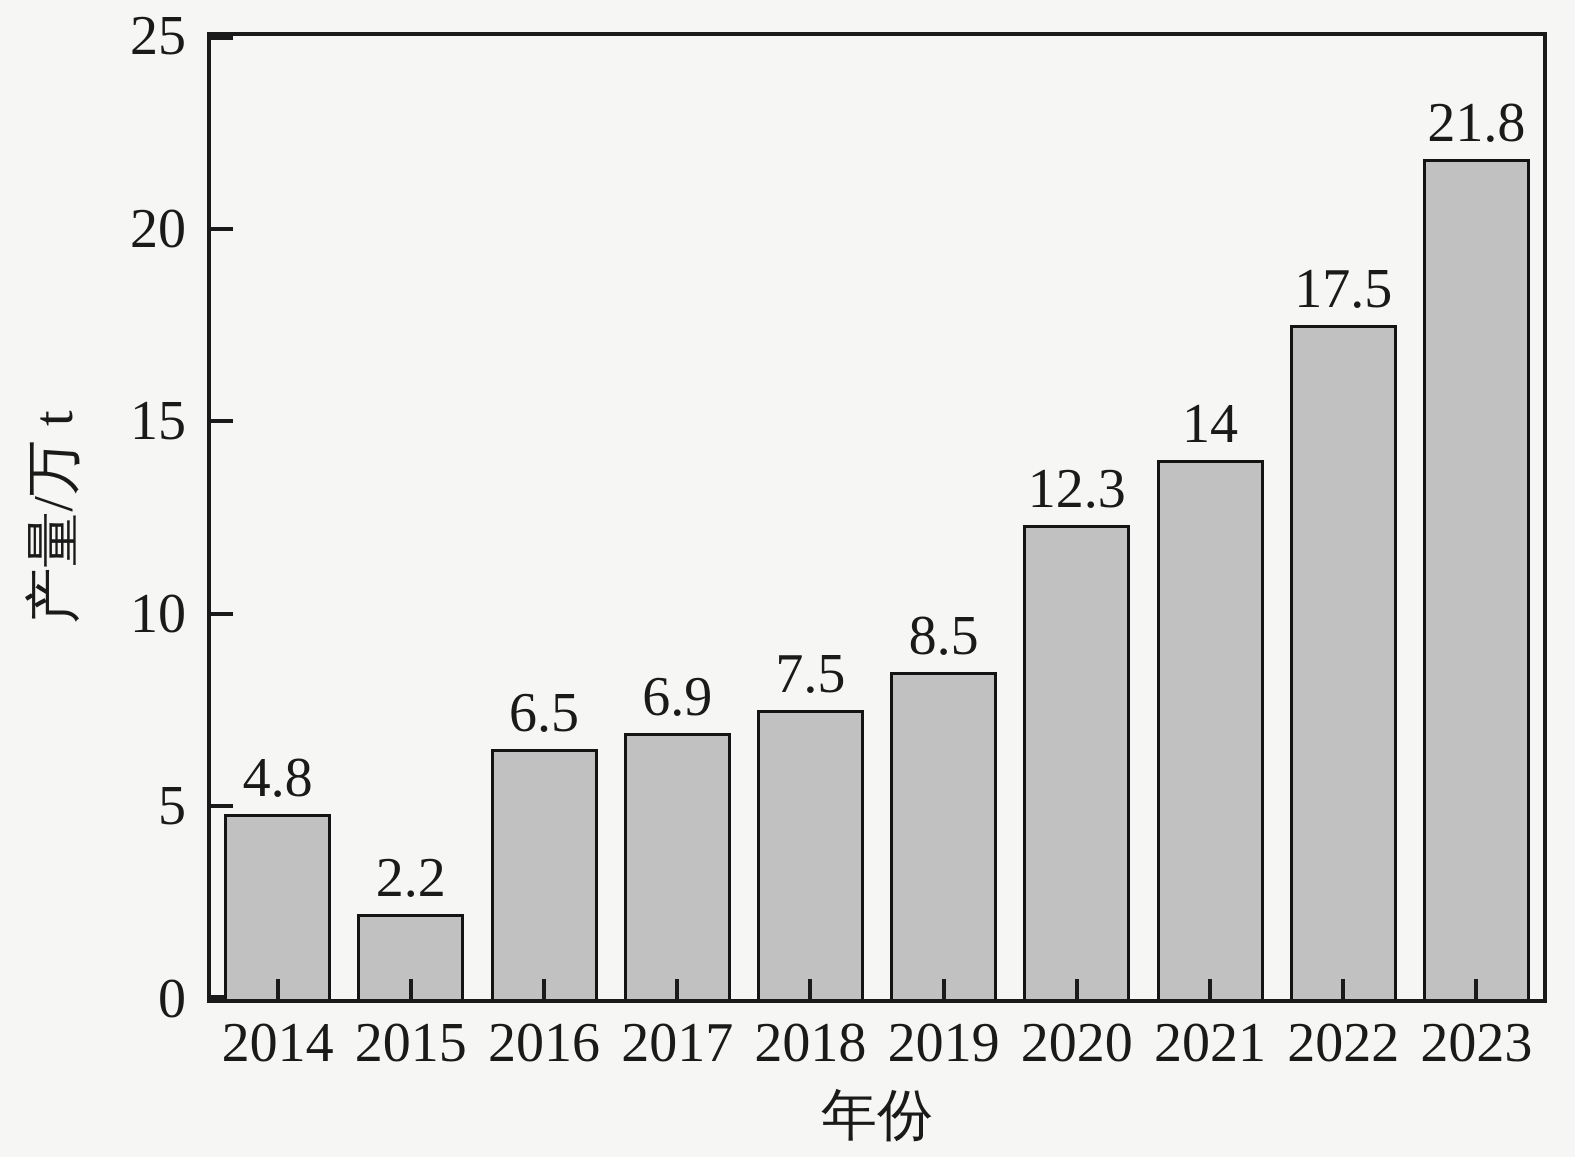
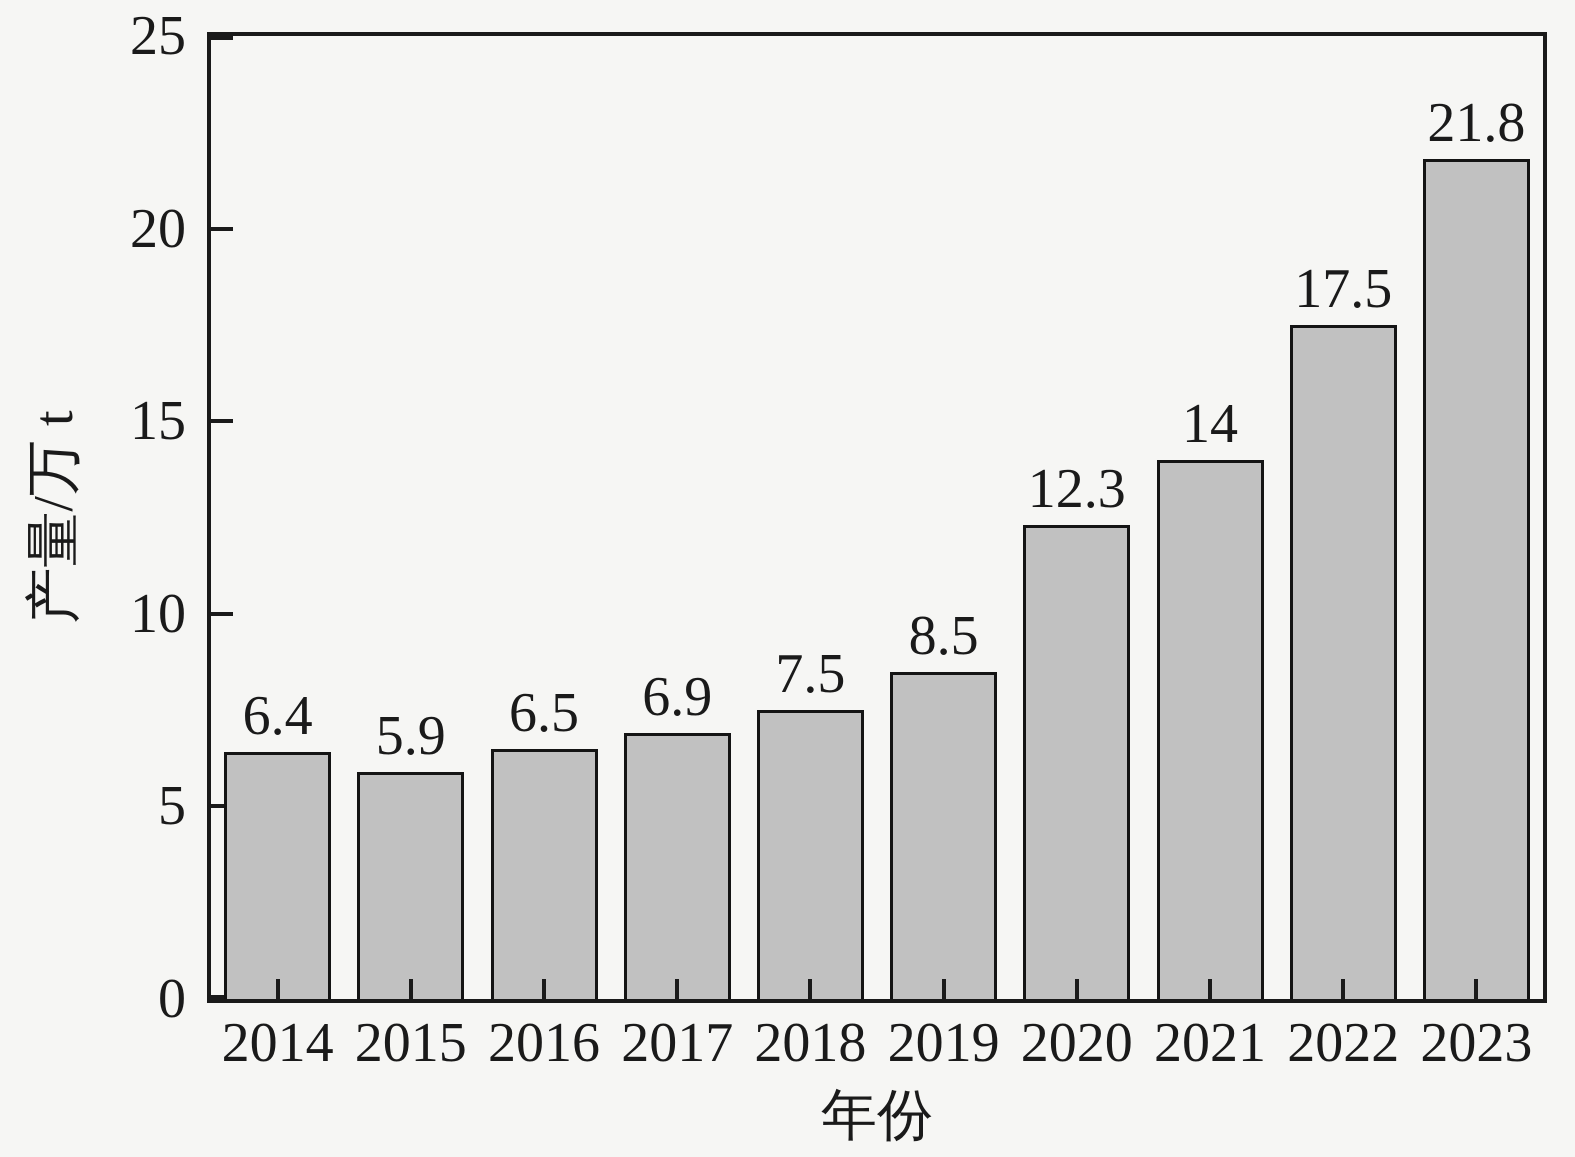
2014: 4.8 -> 6.4
2015: 2.2 -> 5.9
